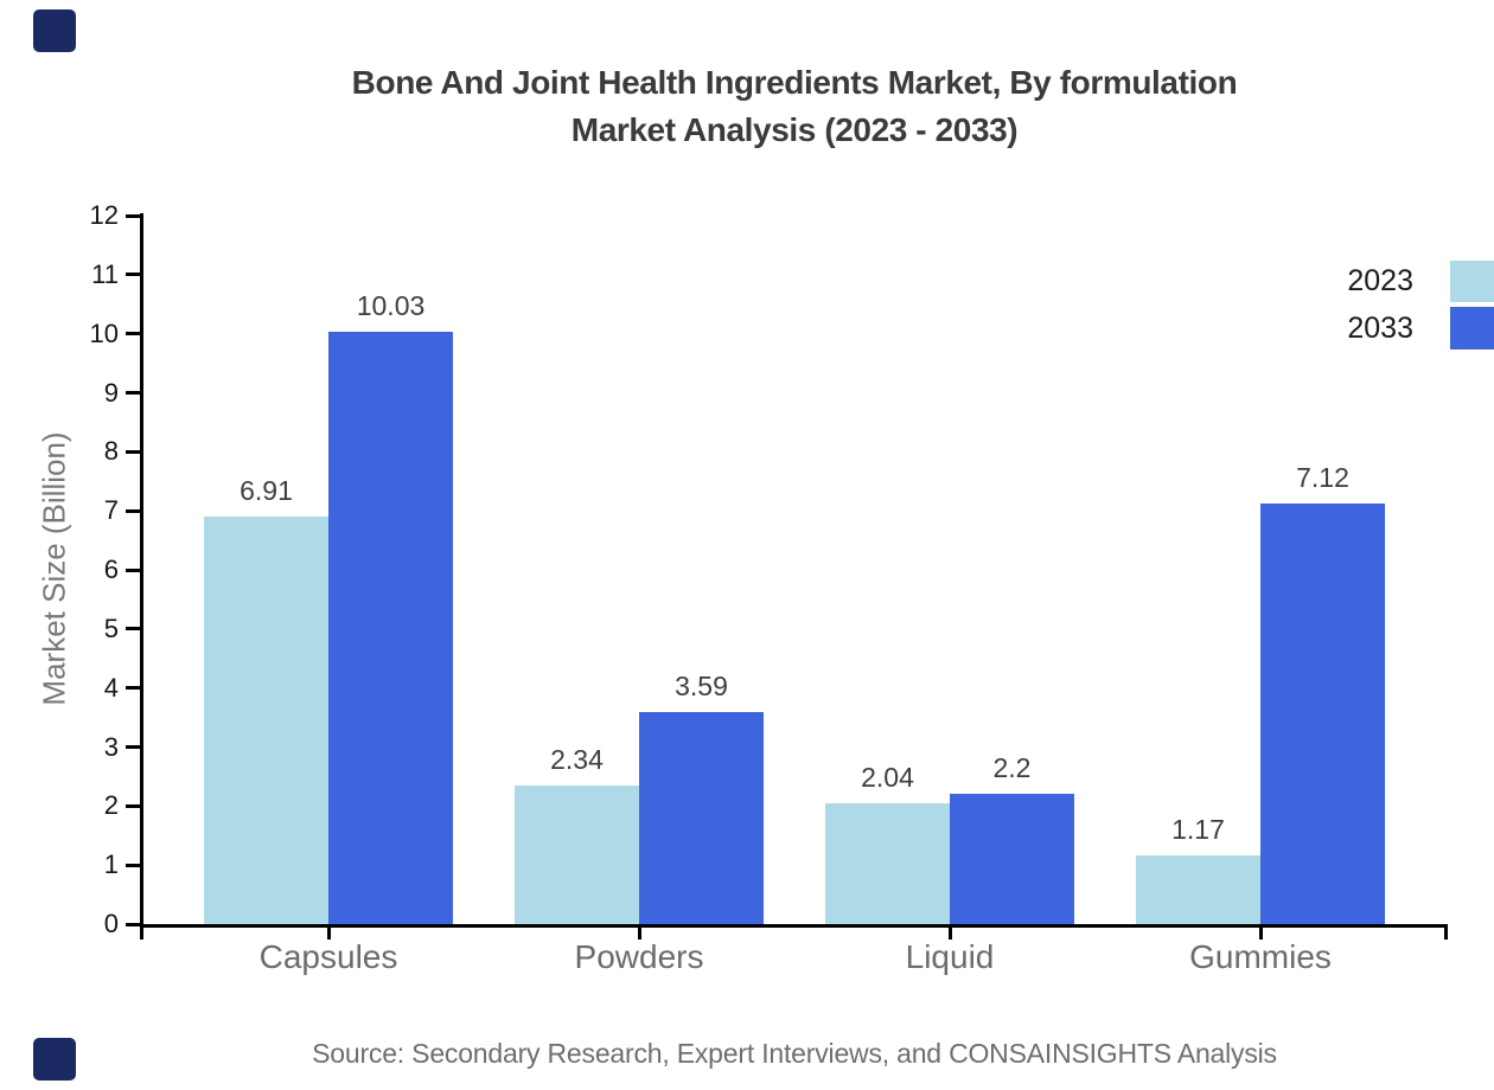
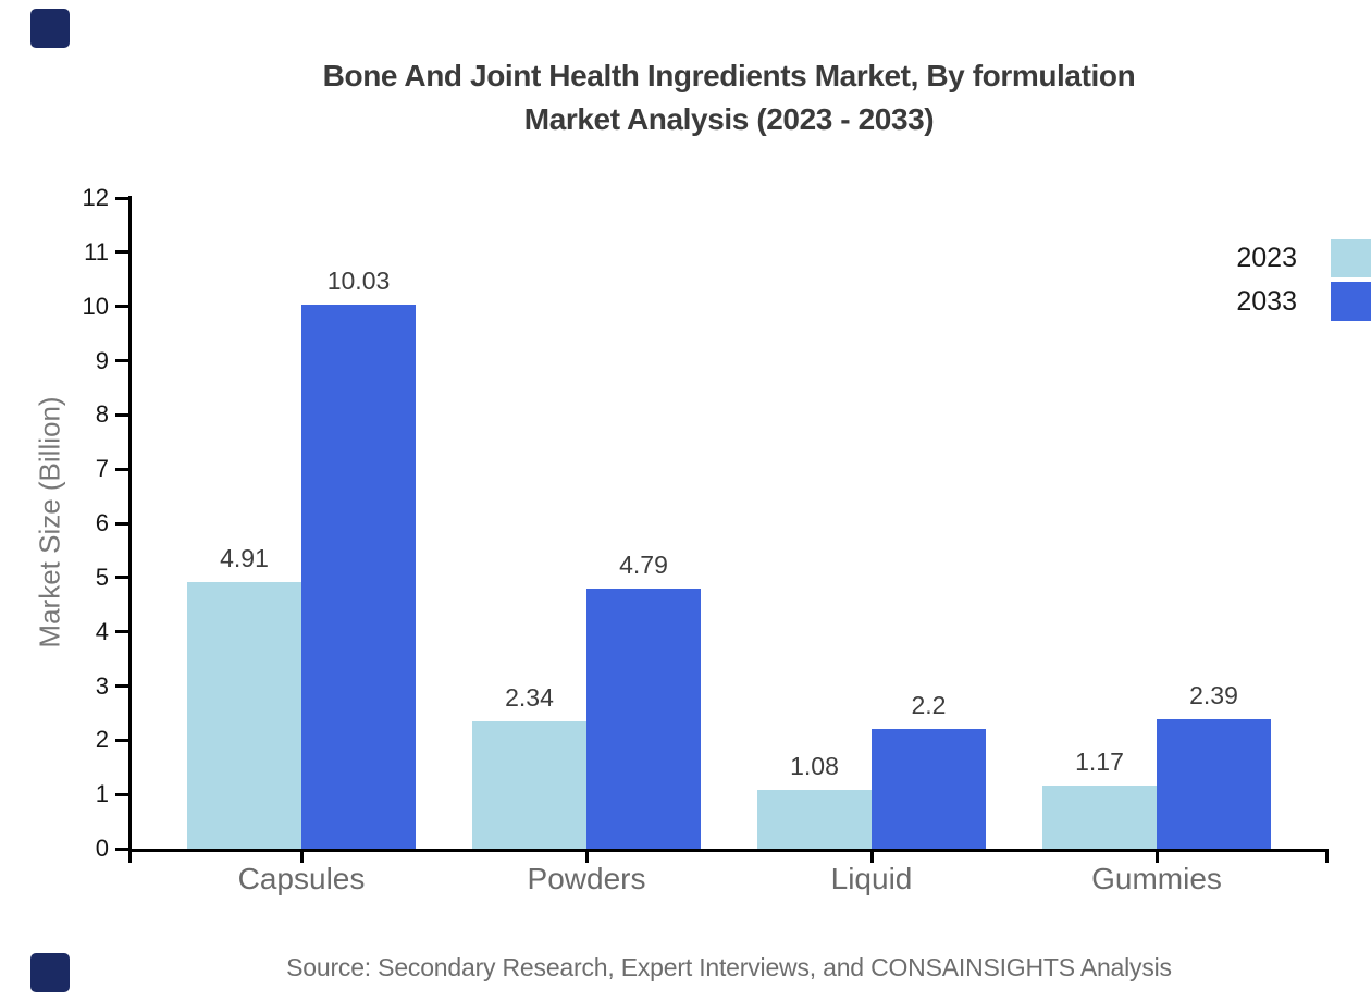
2023/Capsules: 6.91 -> 4.91
2033/Powders: 3.59 -> 4.79
2023/Liquid: 2.04 -> 1.08
2033/Gummies: 7.12 -> 2.39
